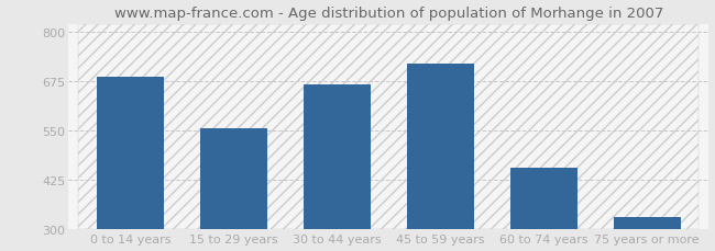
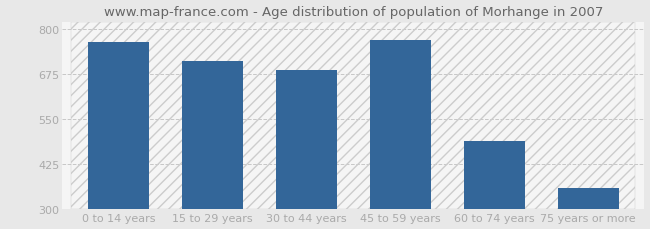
0 to 14 years: 685 -> 762
15 to 29 years: 555 -> 710
30 to 44 years: 665 -> 685
45 to 59 years: 720 -> 768
60 to 74 years: 455 -> 490
75 years or more: 330 -> 360
